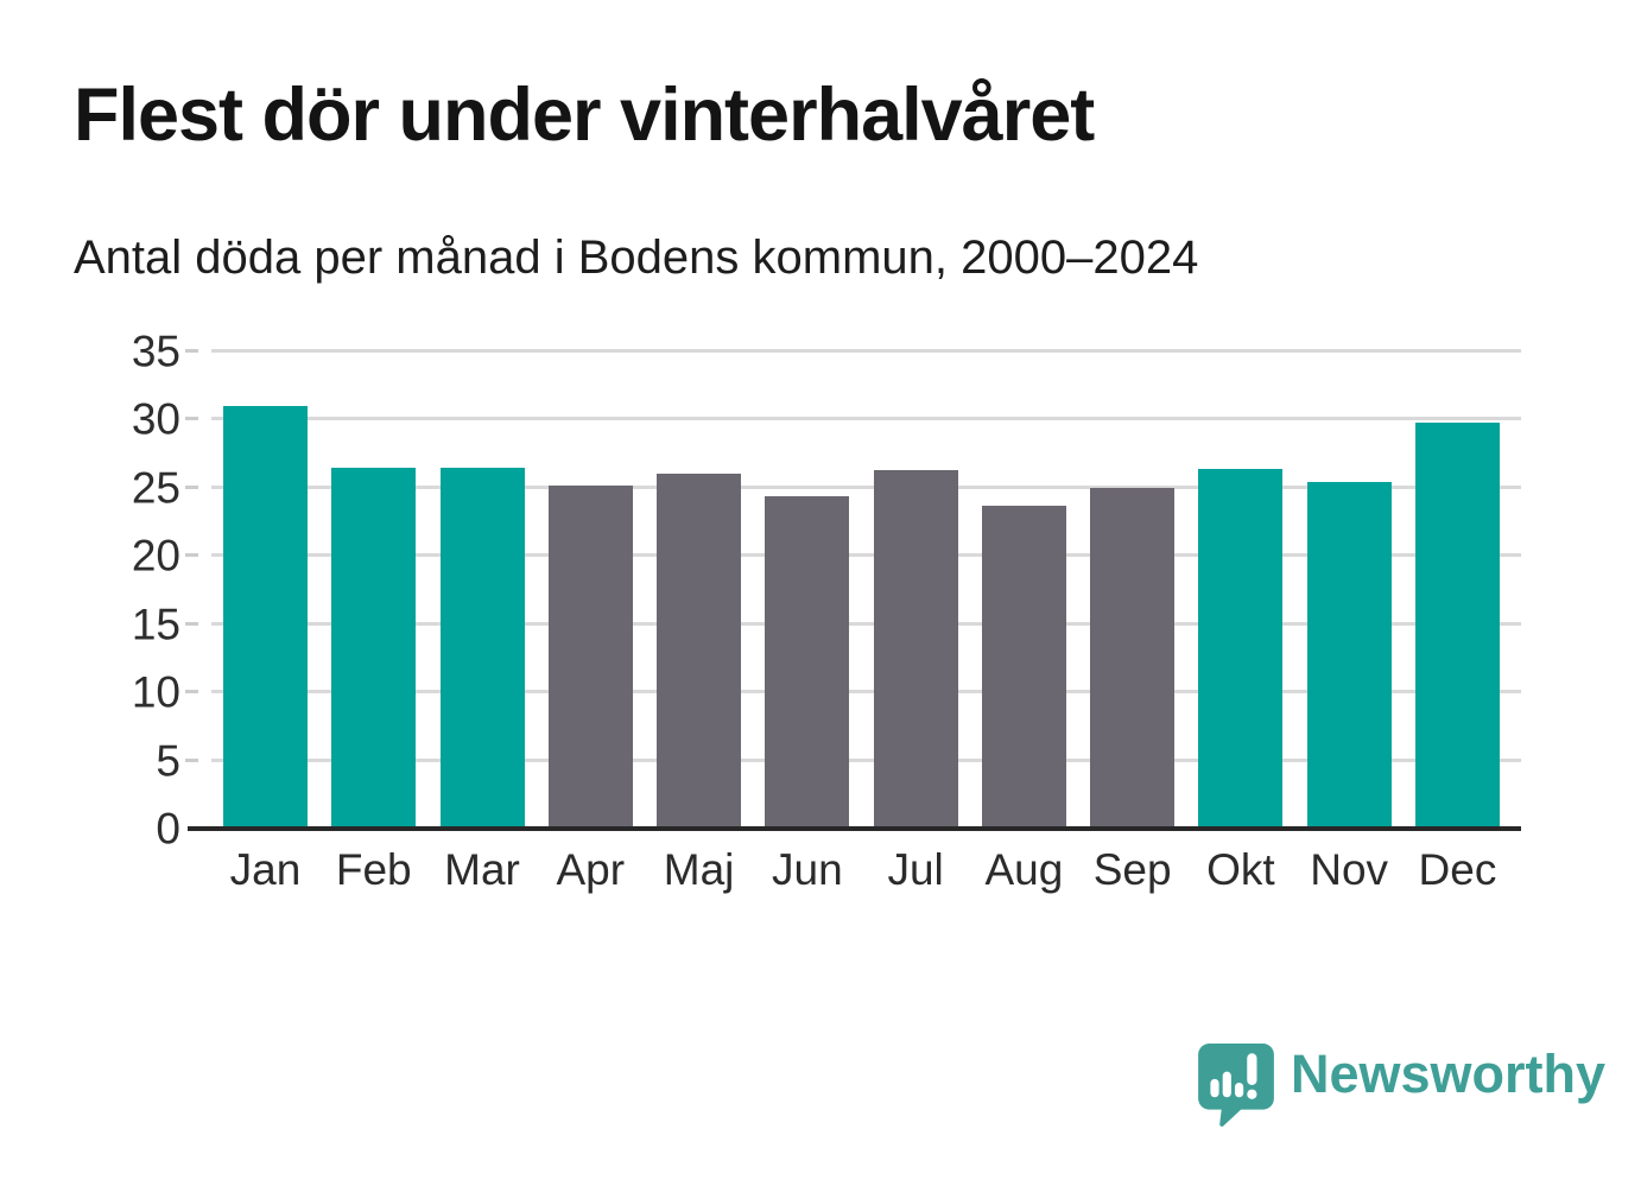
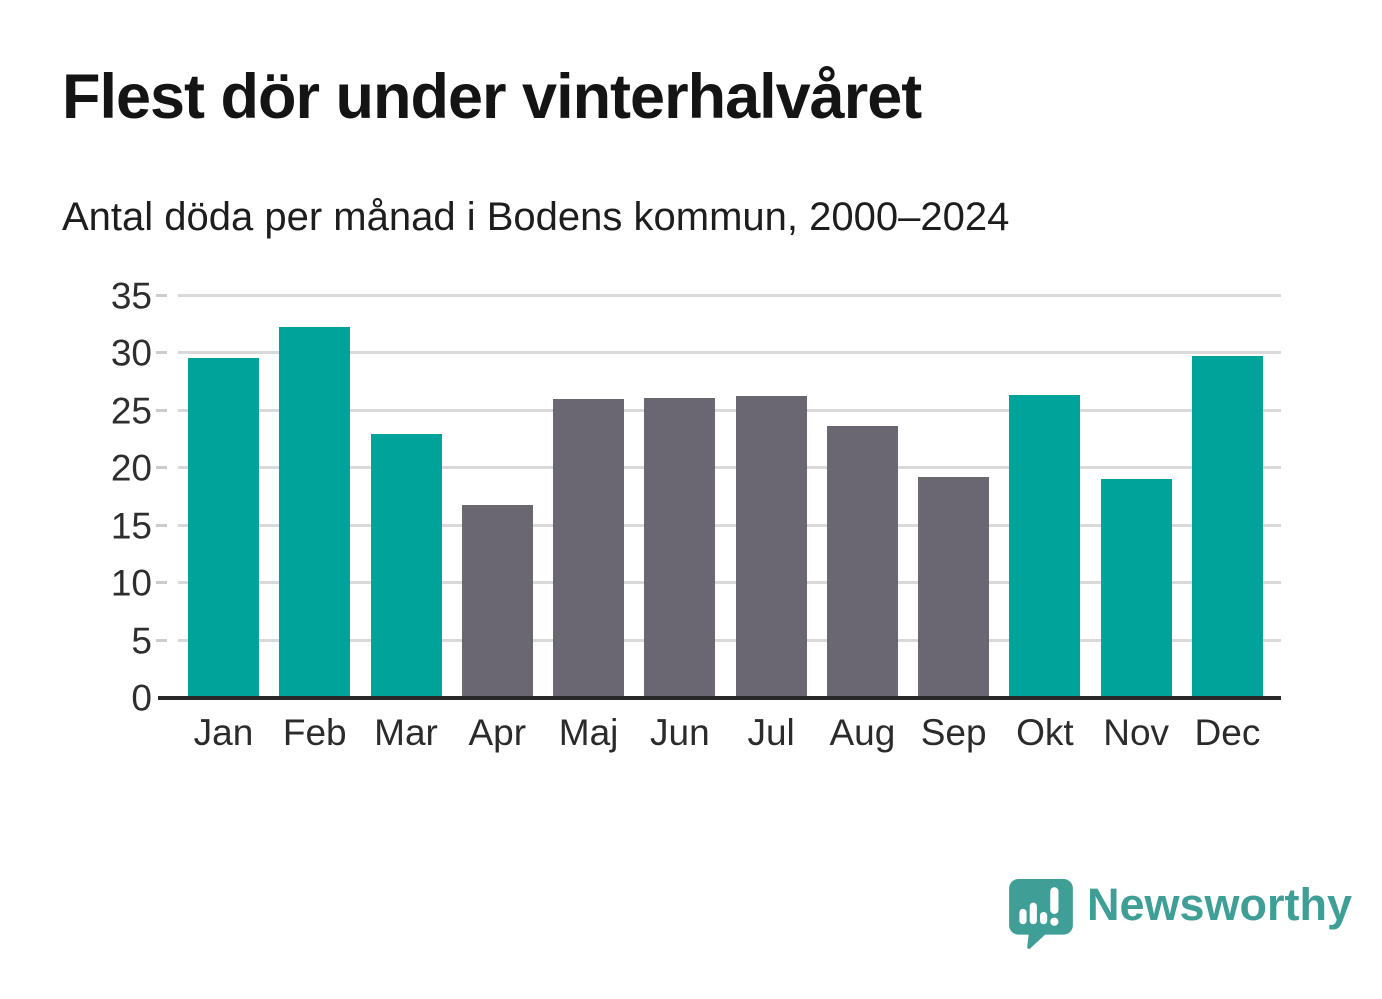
Jan: 31.0 -> 29.6
Feb: 26.5 -> 32.3
Mar: 26.5 -> 23.0
Apr: 25.2 -> 16.8
Jun: 24.4 -> 26.1
Sep: 25.0 -> 19.2
Nov: 25.4 -> 19.1
